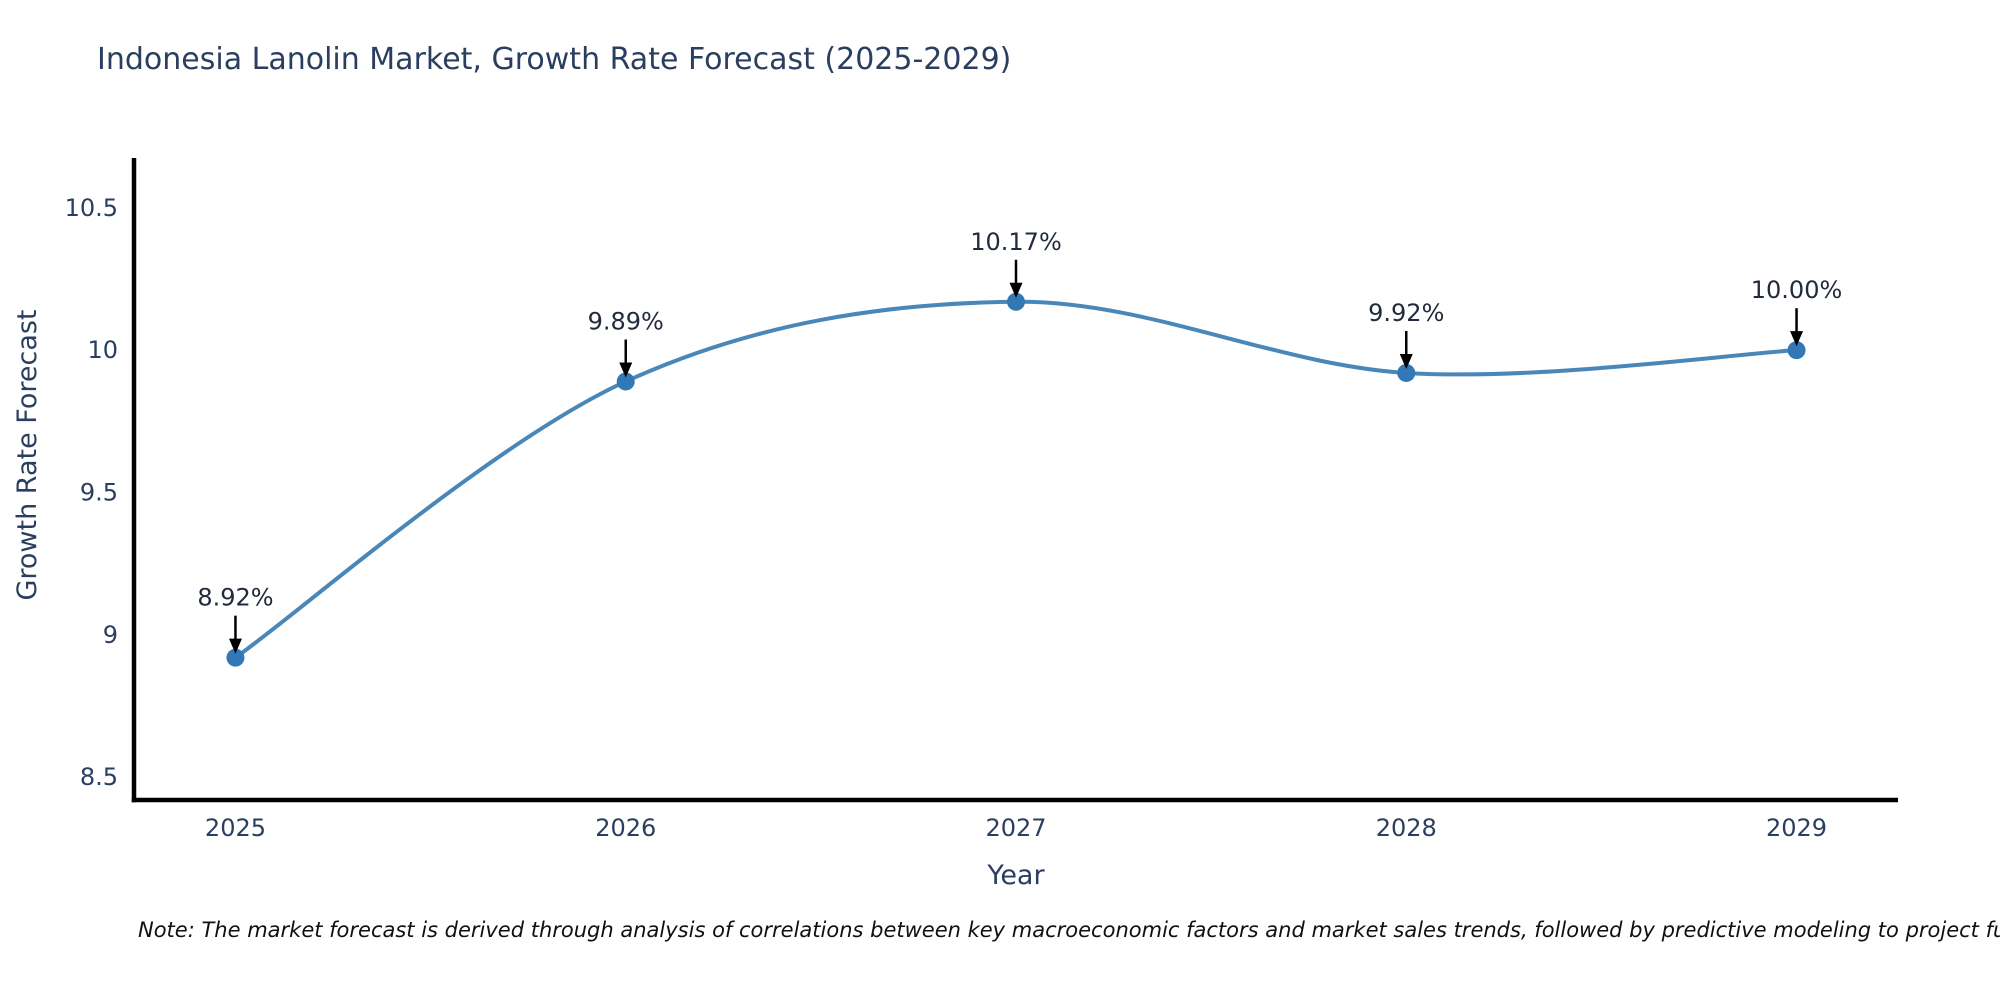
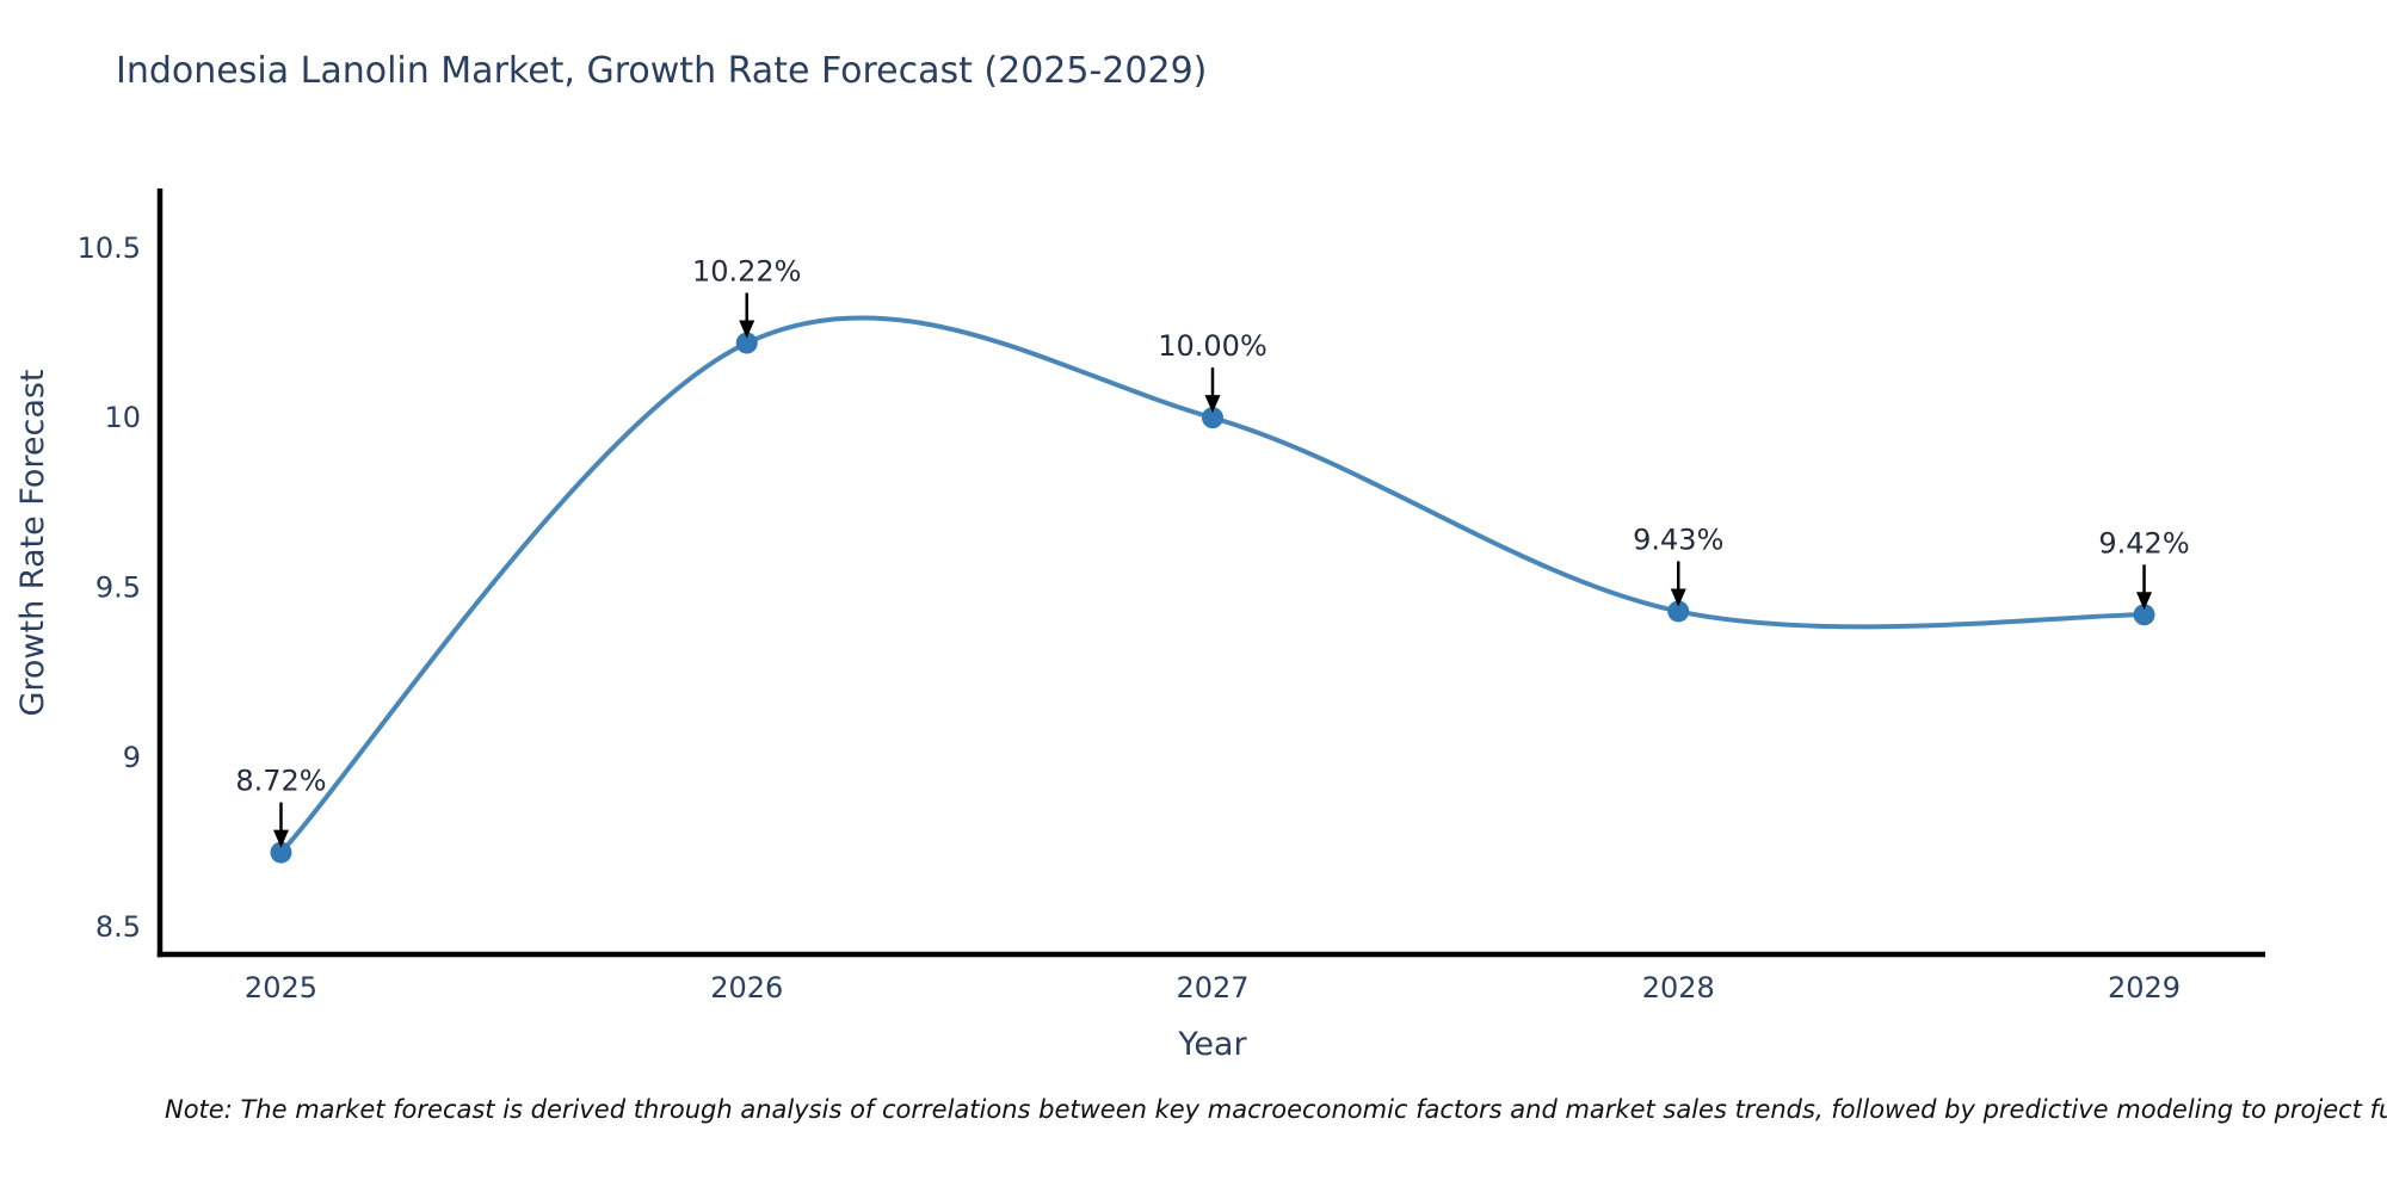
2025: 8.92% -> 8.72%
2026: 9.89% -> 10.22%
2027: 10.17% -> 10.00%
2028: 9.92% -> 9.43%
2029: 10.00% -> 9.42%
